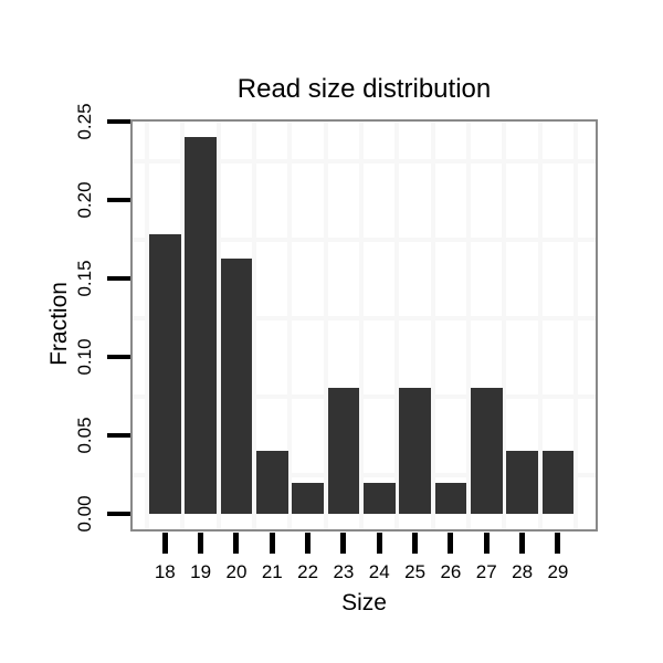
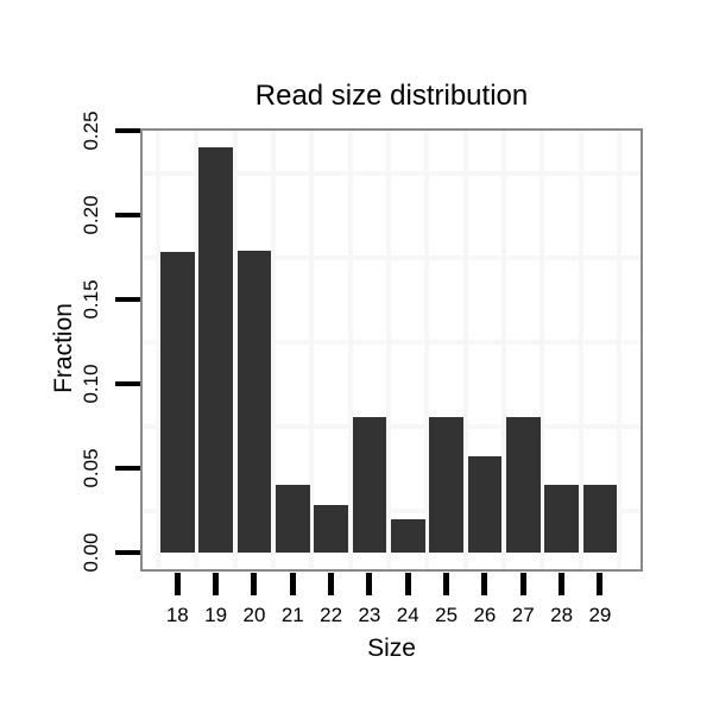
20: 0.163 -> 0.179
22: 0.020 -> 0.028
26: 0.020 -> 0.057
